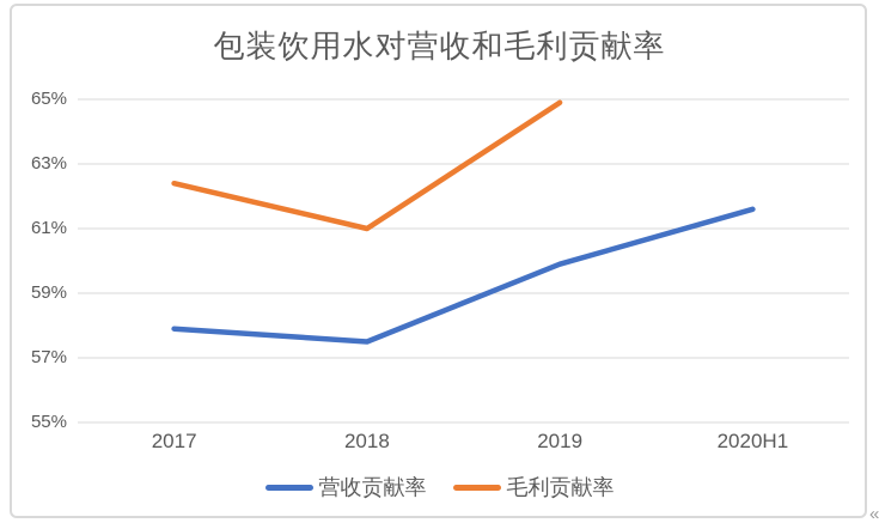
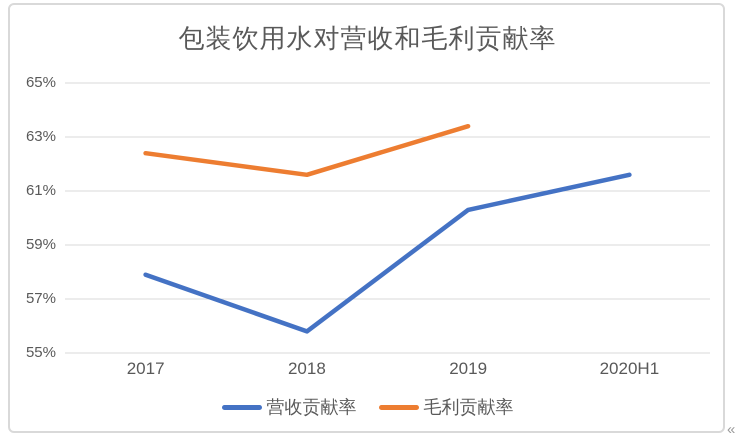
营收贡献率/2018: 57.5% -> 55.8%
毛利贡献率/2018: 61.0% -> 61.6%
营收贡献率/2019: 59.9% -> 60.3%
毛利贡献率/2019: 64.9% -> 63.4%
